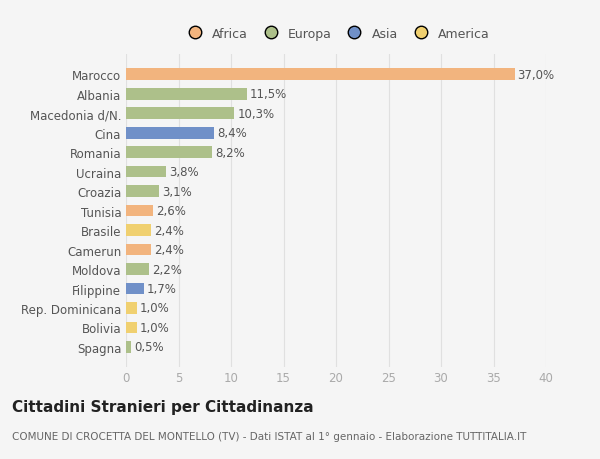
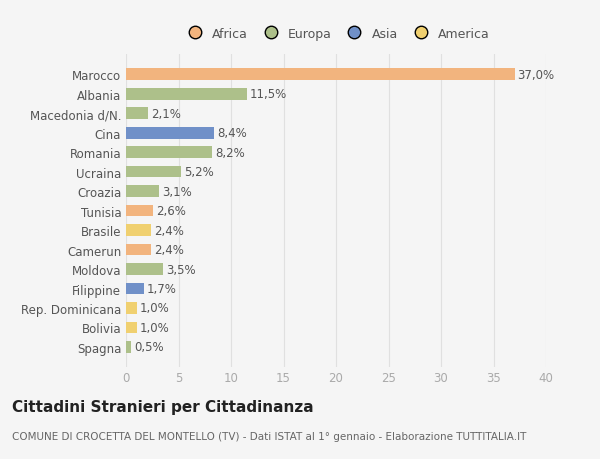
Macedonia d/N.: 10,3% -> 2,1%
Ucraina: 3,8% -> 5,2%
Moldova: 2,2% -> 3,5%
